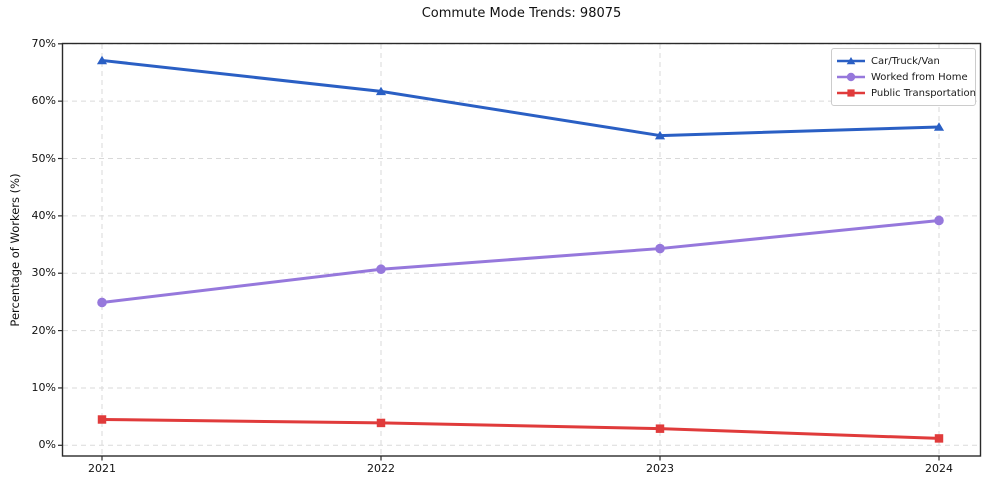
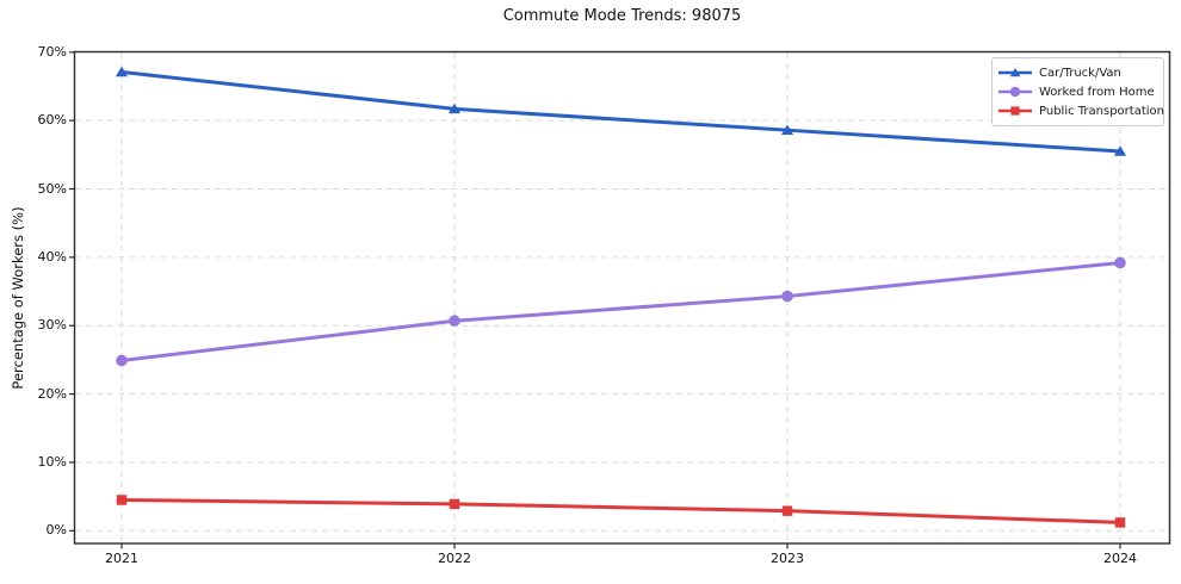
Car/Truck/Van/2023: 54% -> 59%
